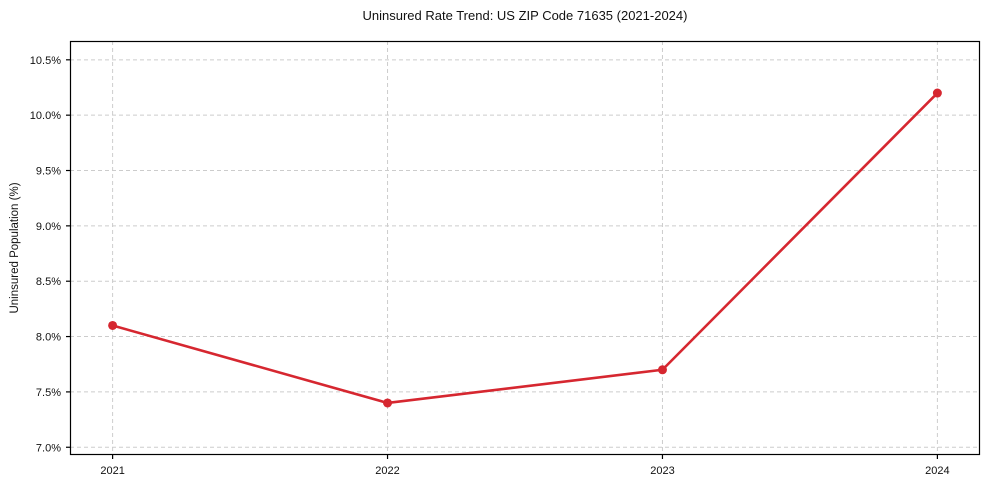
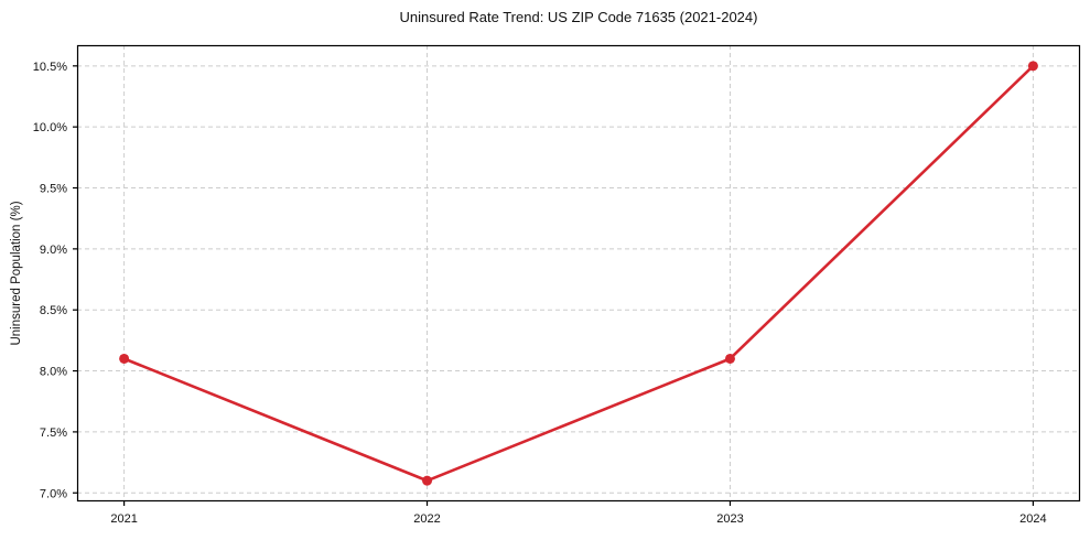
2022: 7.4% -> 7.1%
2023: 7.7% -> 8.1%
2024: 10.2% -> 10.5%
